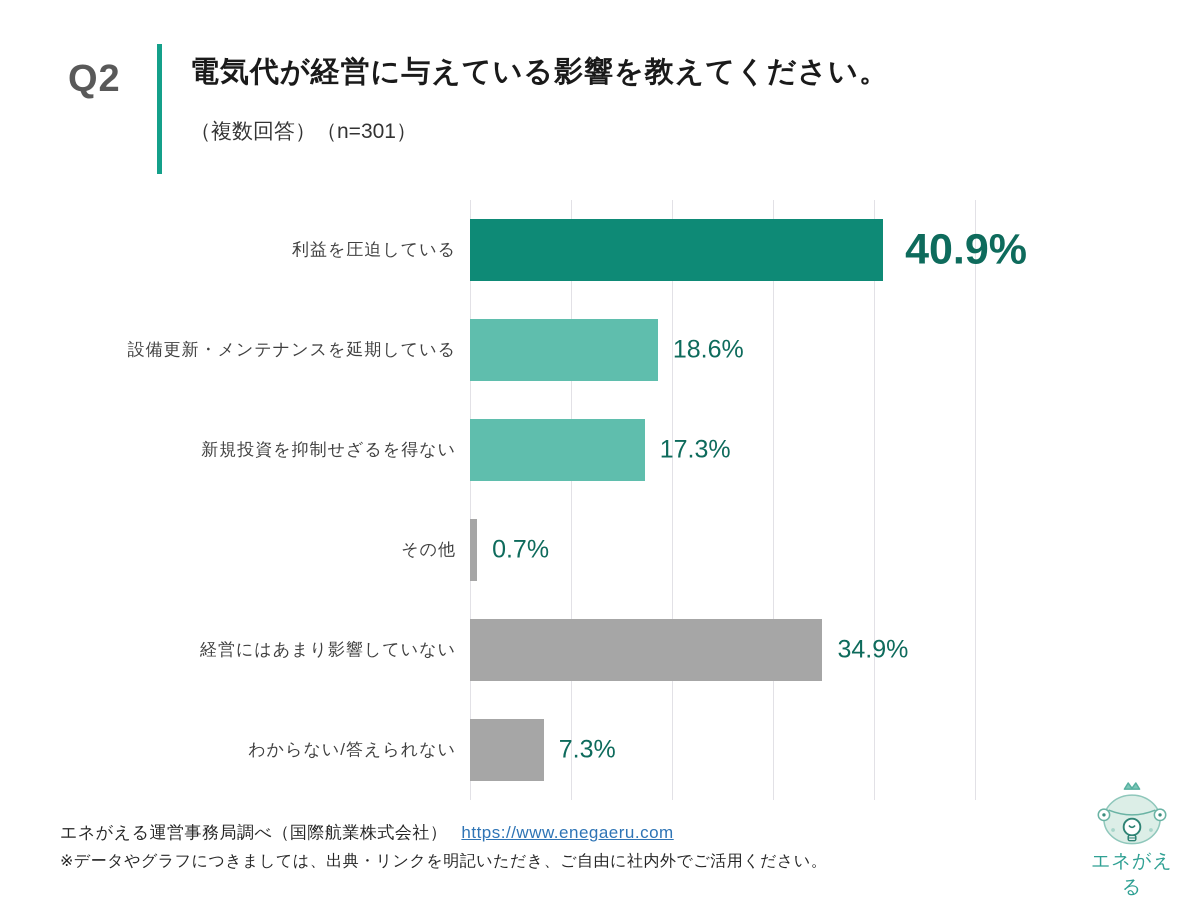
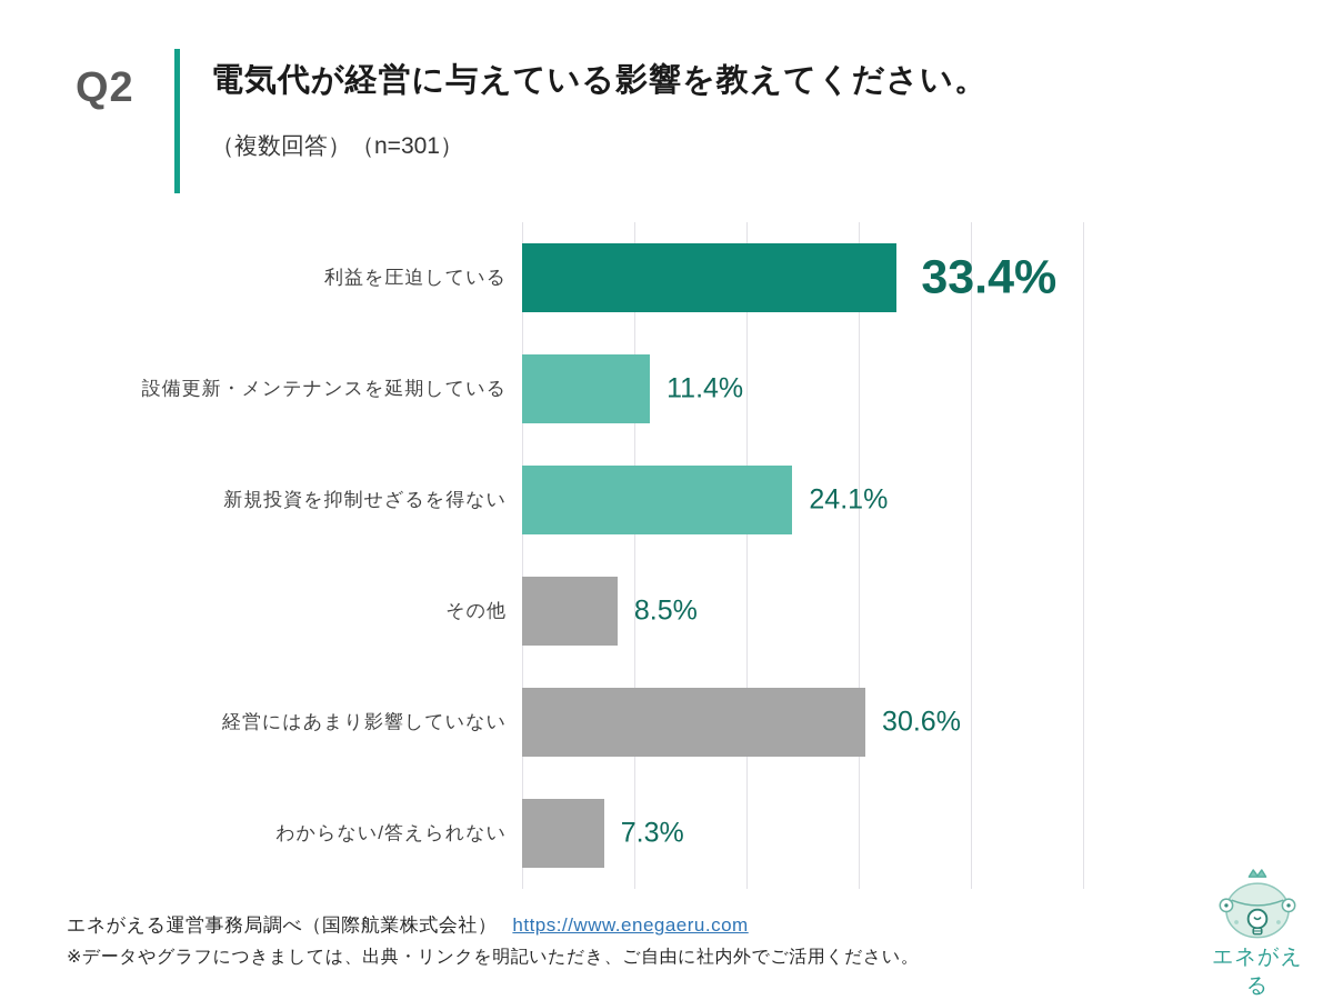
利益を圧迫している: 40.9% -> 33.4%
設備更新・メンテナンスを延期している: 18.6% -> 11.4%
新規投資を抑制せざるを得ない: 17.3% -> 24.1%
その他: 0.7% -> 8.5%
経営にはあまり影響していない: 34.9% -> 30.6%
